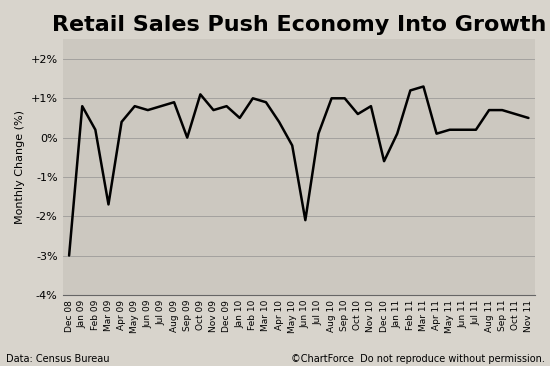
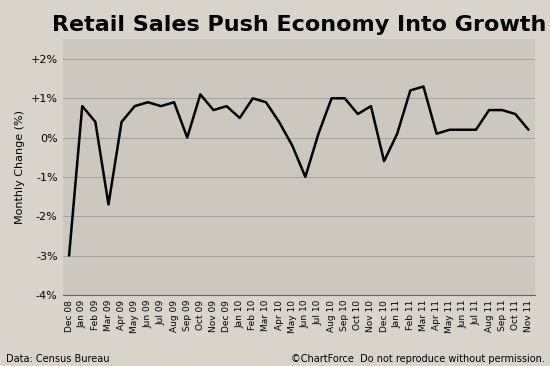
Feb 09: 0.2% -> 0.4%
Jun 09: 0.7% -> 0.9%
Jun 10: -2.1% -> -1.0%
Nov 11: 0.5% -> 0.2%
